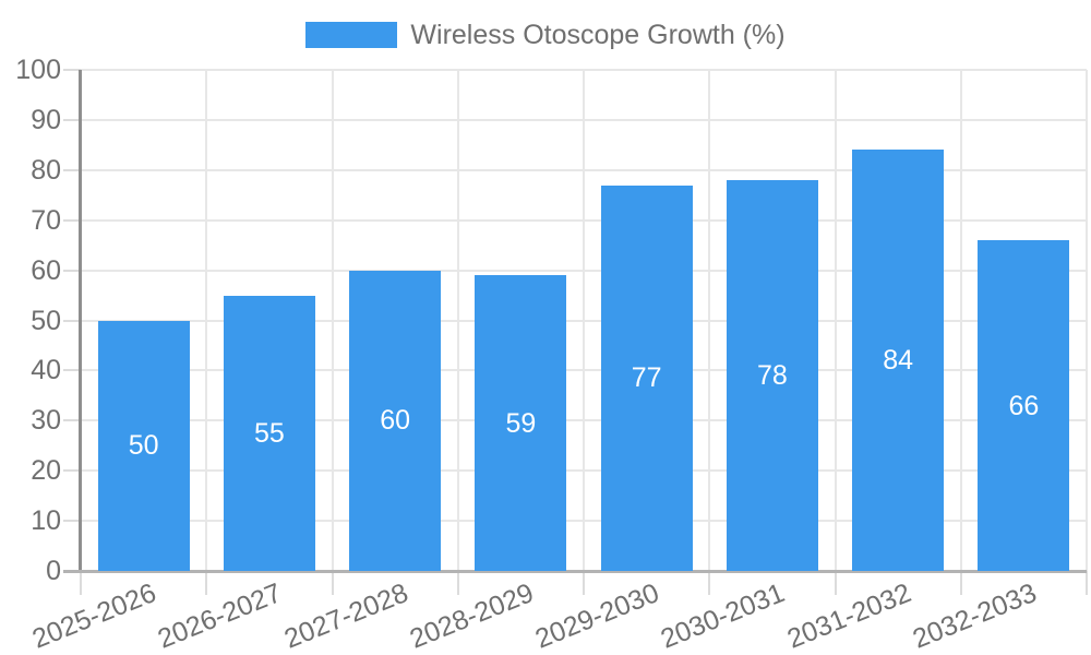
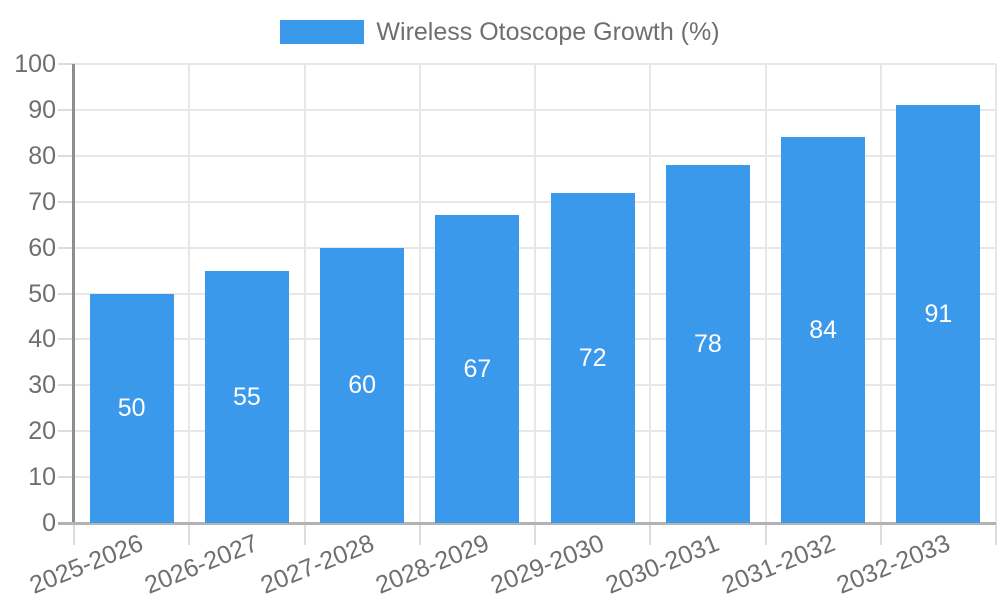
2028-2029: 59 -> 67
2029-2030: 77 -> 72
2032-2033: 66 -> 91
